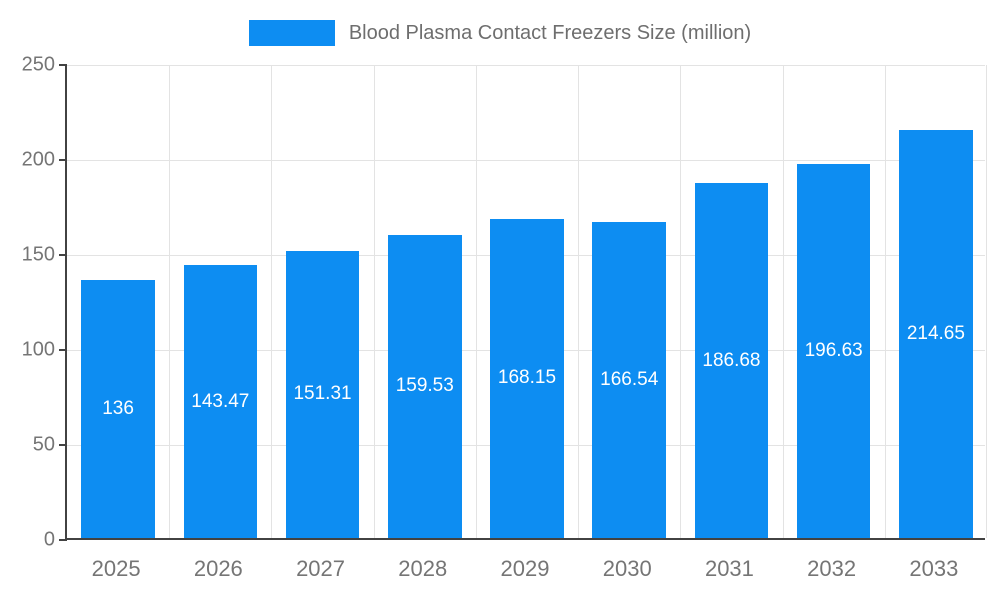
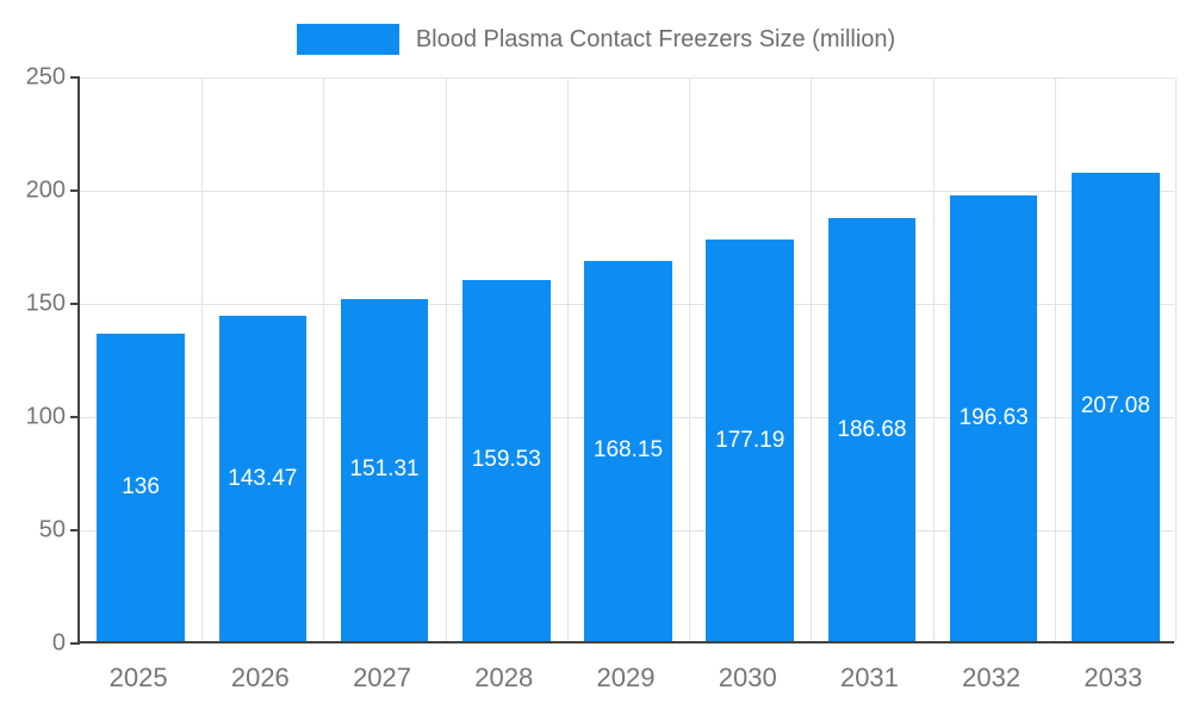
2030: 166.54 -> 177.19
2033: 214.65 -> 207.08
